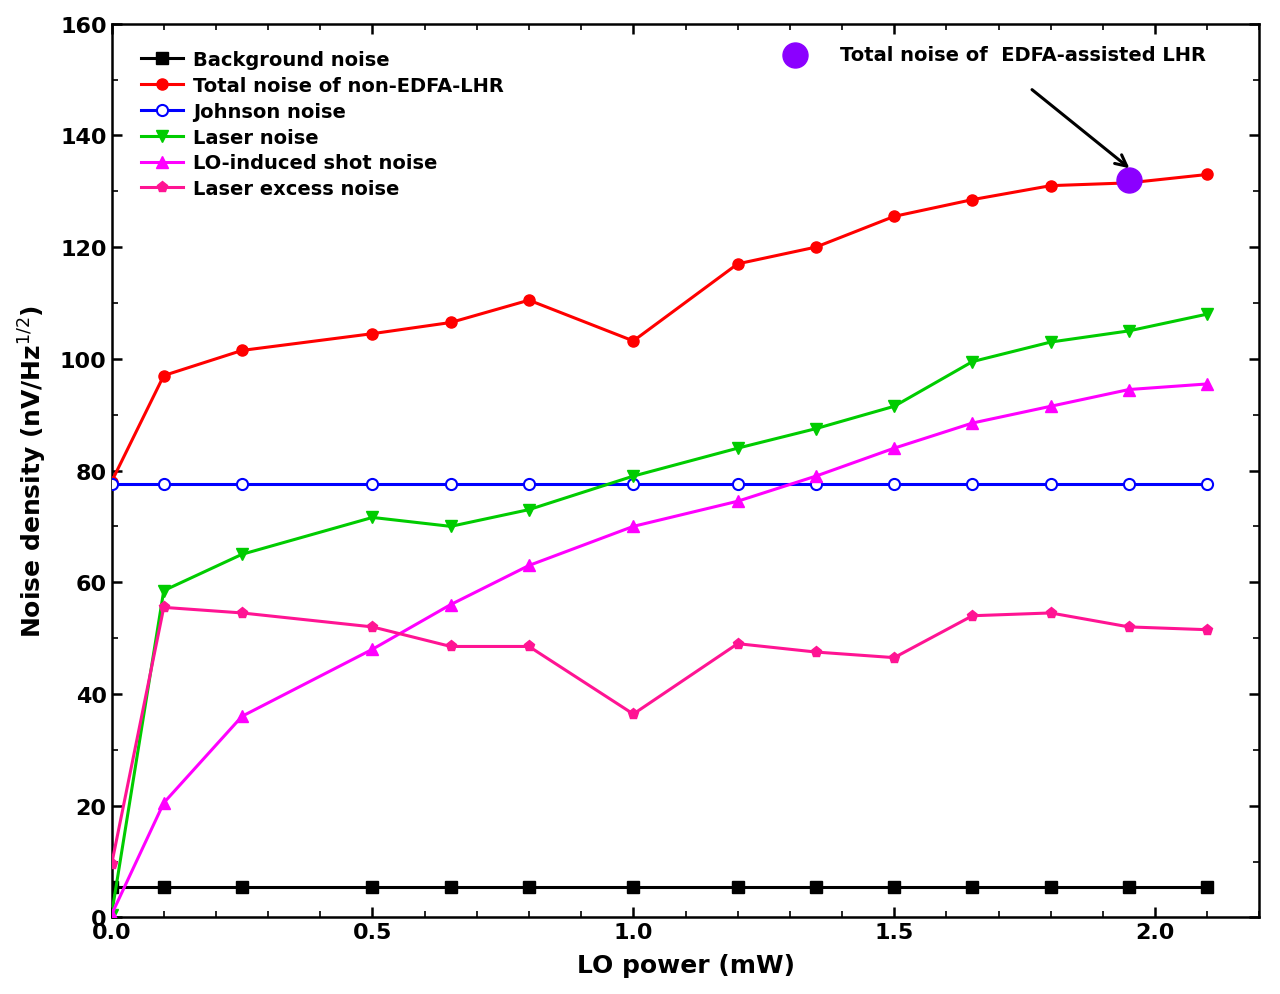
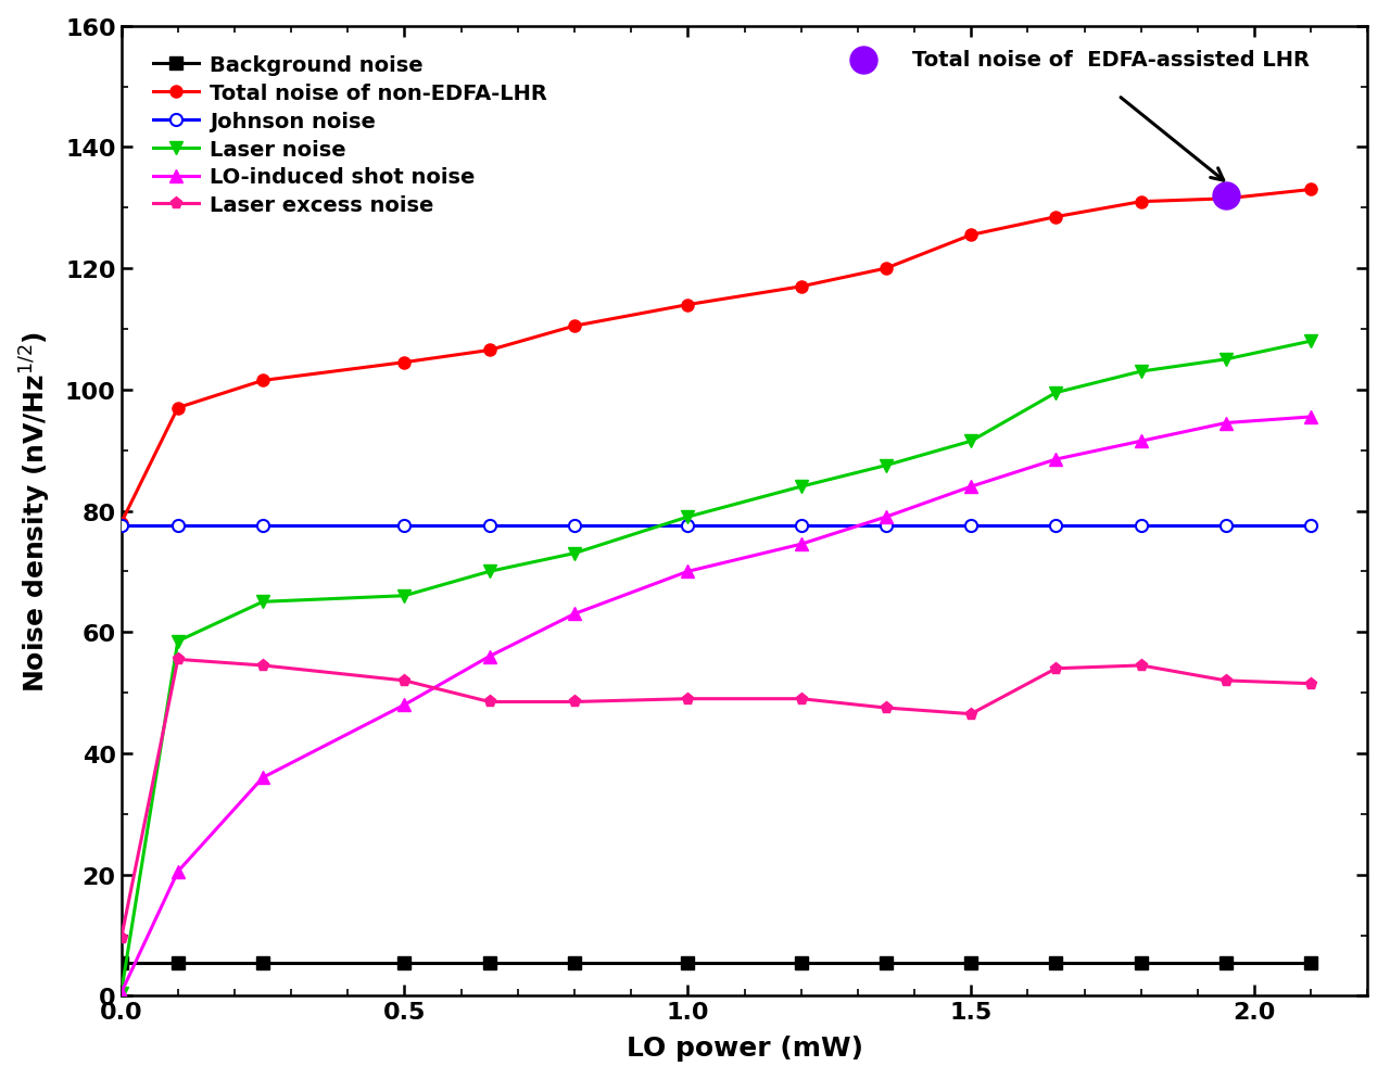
Laser noise/0.5: 71.6 -> 66.0
Total noise of non-EDFA-LHR/1.0: 103.2 -> 114.0
Laser excess noise/1.0: 36.4 -> 49.0
